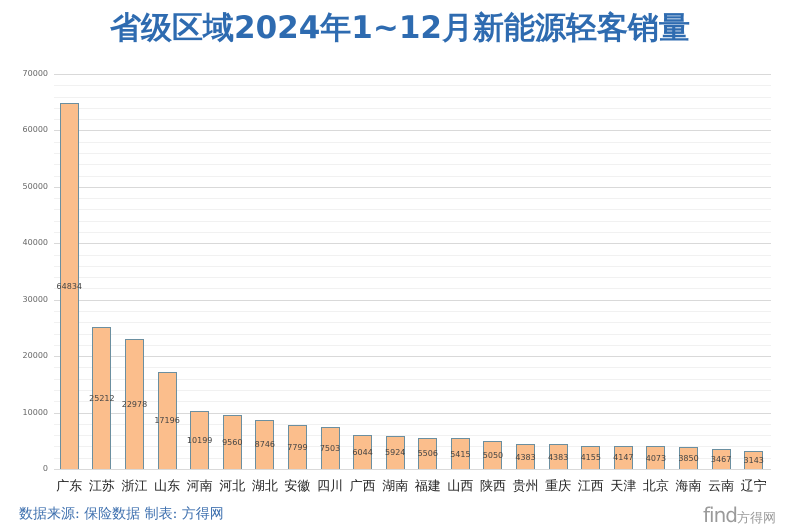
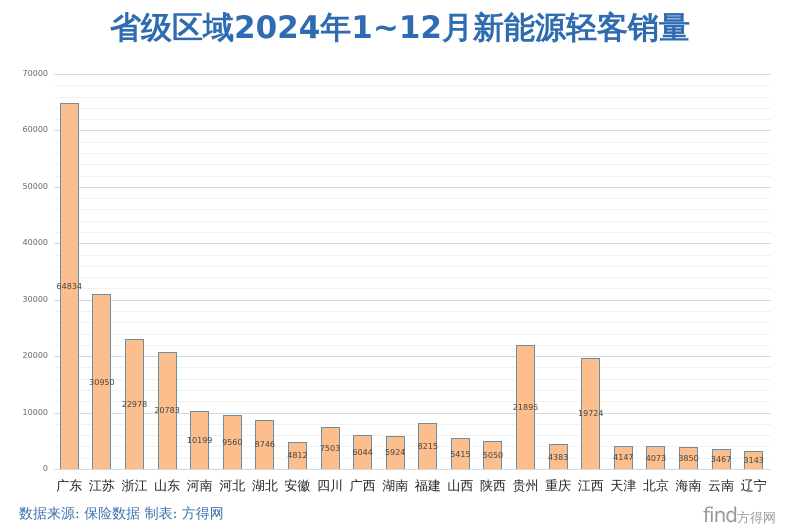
江苏: 25212 -> 30950
山东: 17196 -> 20783
安徽: 7799 -> 4812
福建: 5506 -> 8215
贵州: 4383 -> 21895
江西: 4155 -> 19724
